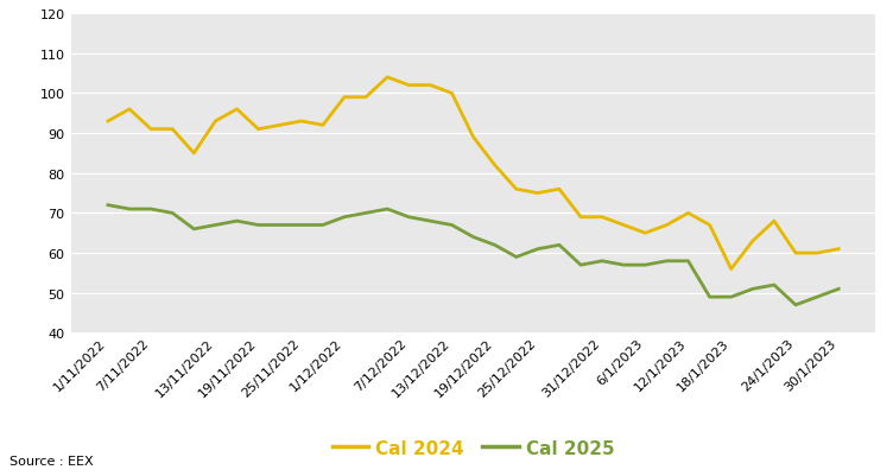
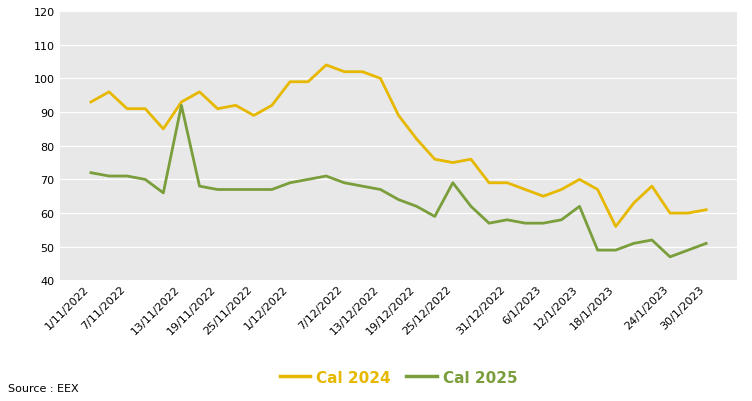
Cal 2025/13/11/2022: 67 -> 92
Cal 2024/25/11/2022: 93 -> 89
Cal 2025/25/12/2022: 61 -> 69
Cal 2025/12/1/2023: 58 -> 62
